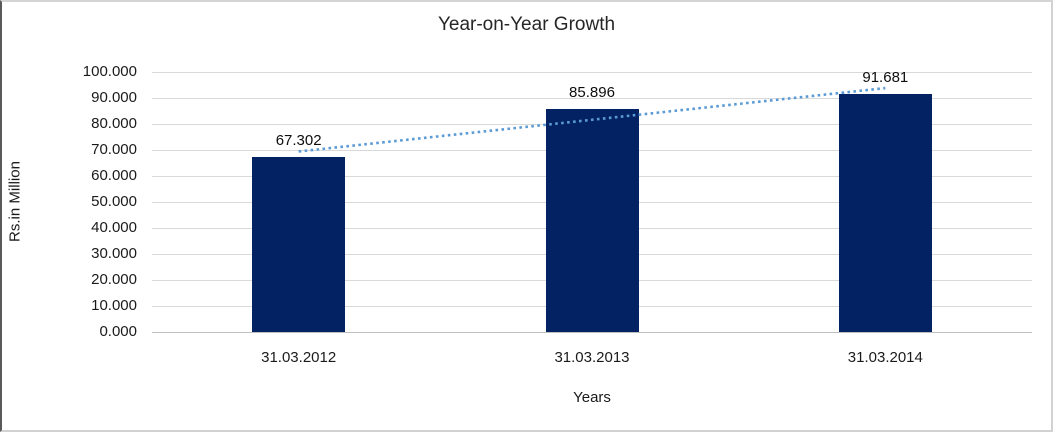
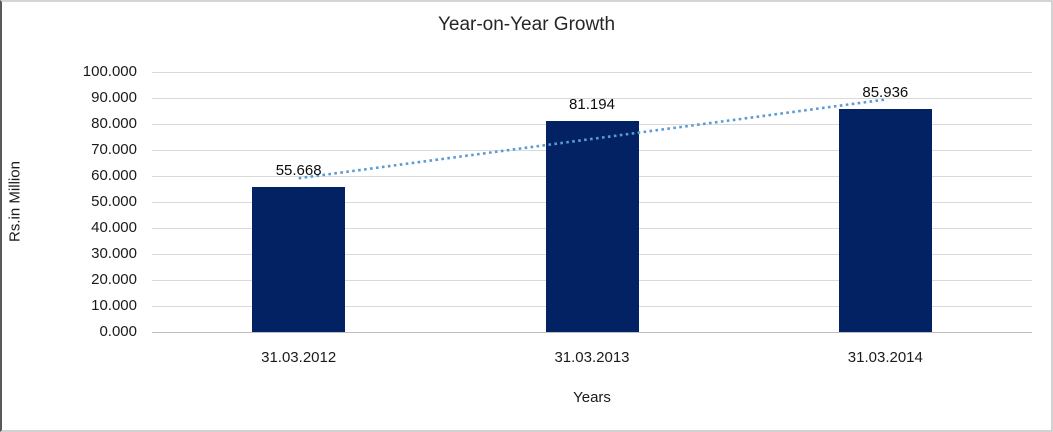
31.03.2012: 67.302 -> 55.668
31.03.2013: 85.896 -> 81.194
31.03.2014: 91.681 -> 85.936
